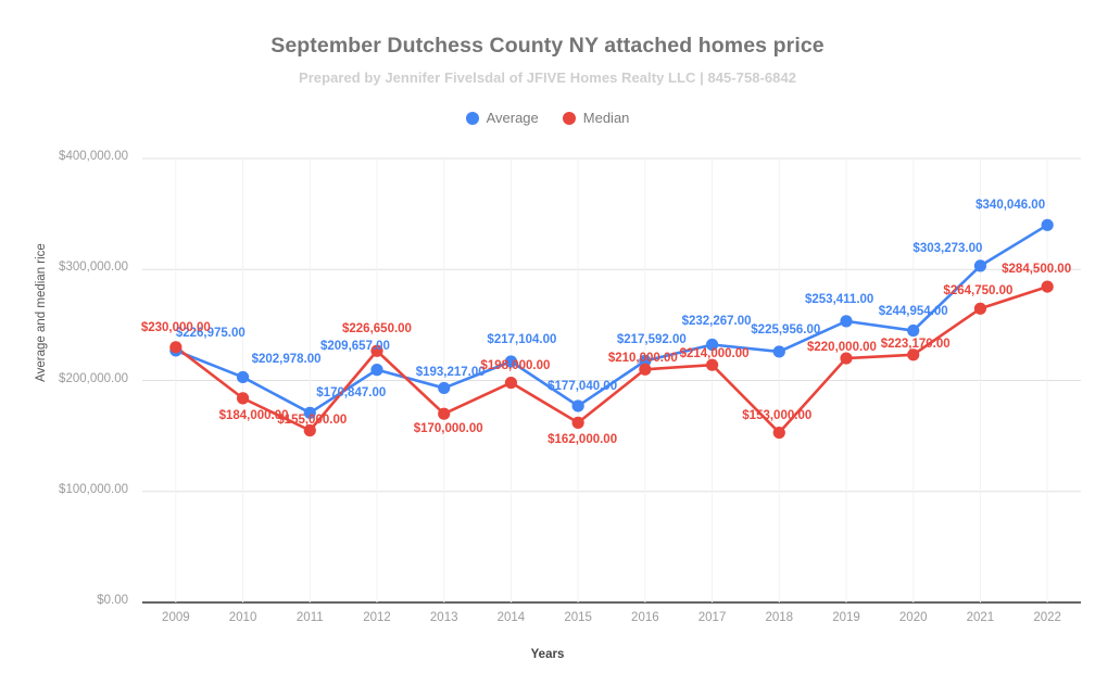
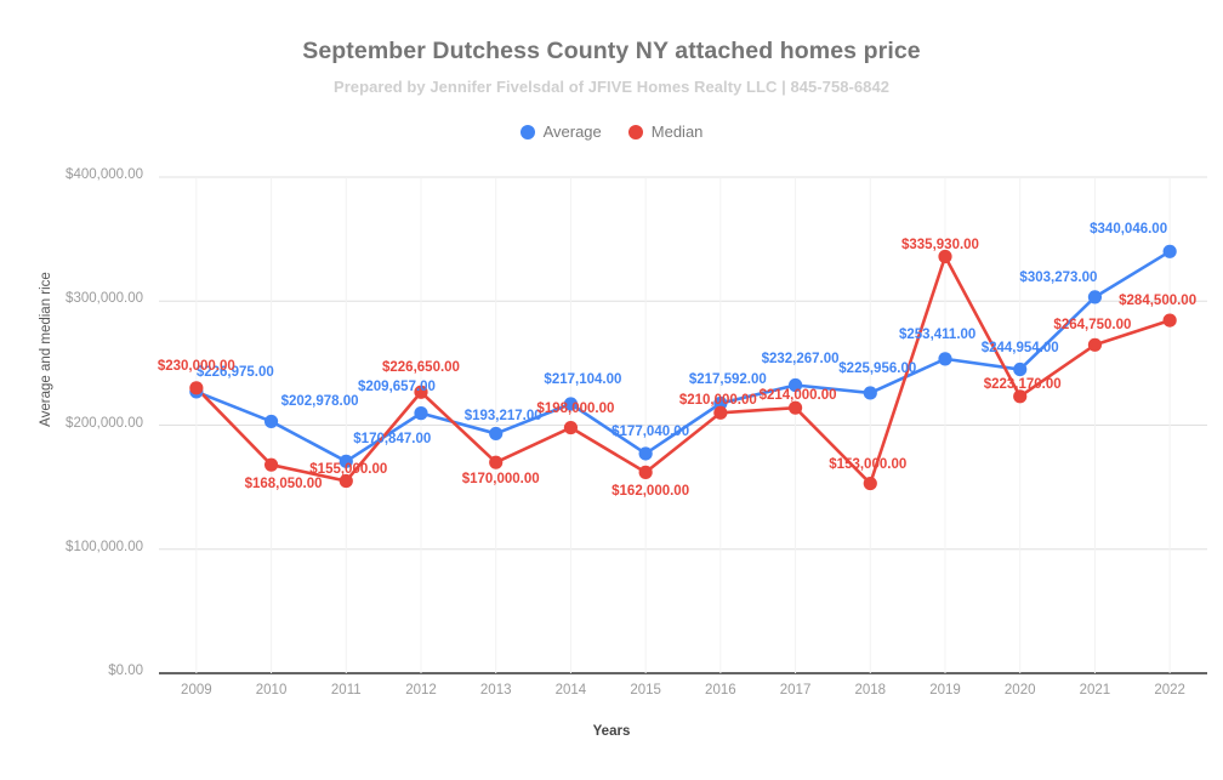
Median/2010: $184,000.00 -> $168,050.00
Median/2019: $220,000.00 -> $335,930.00
